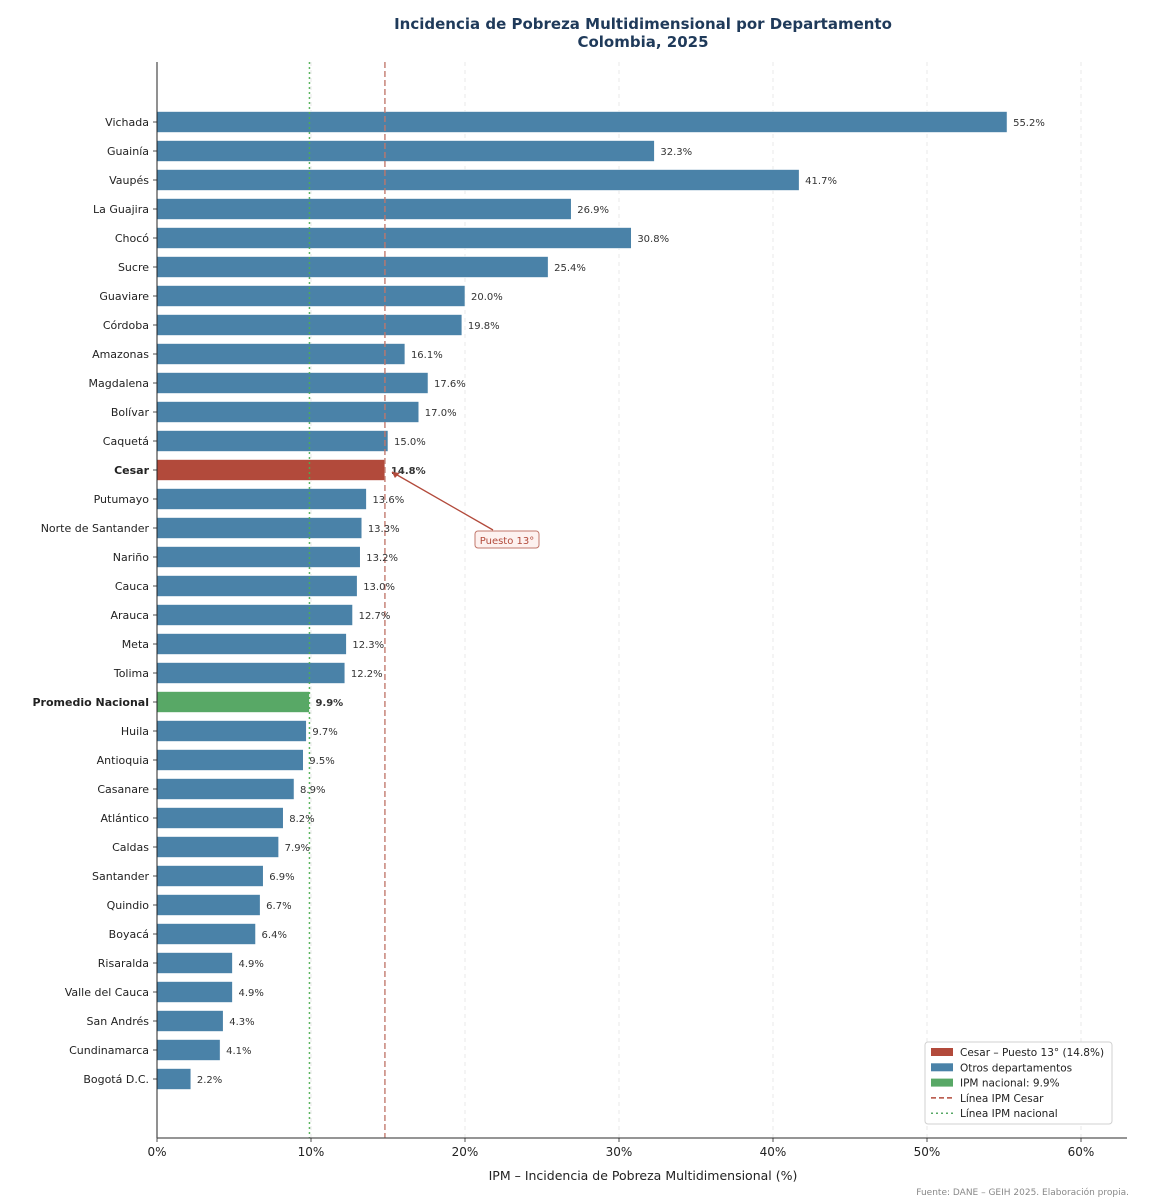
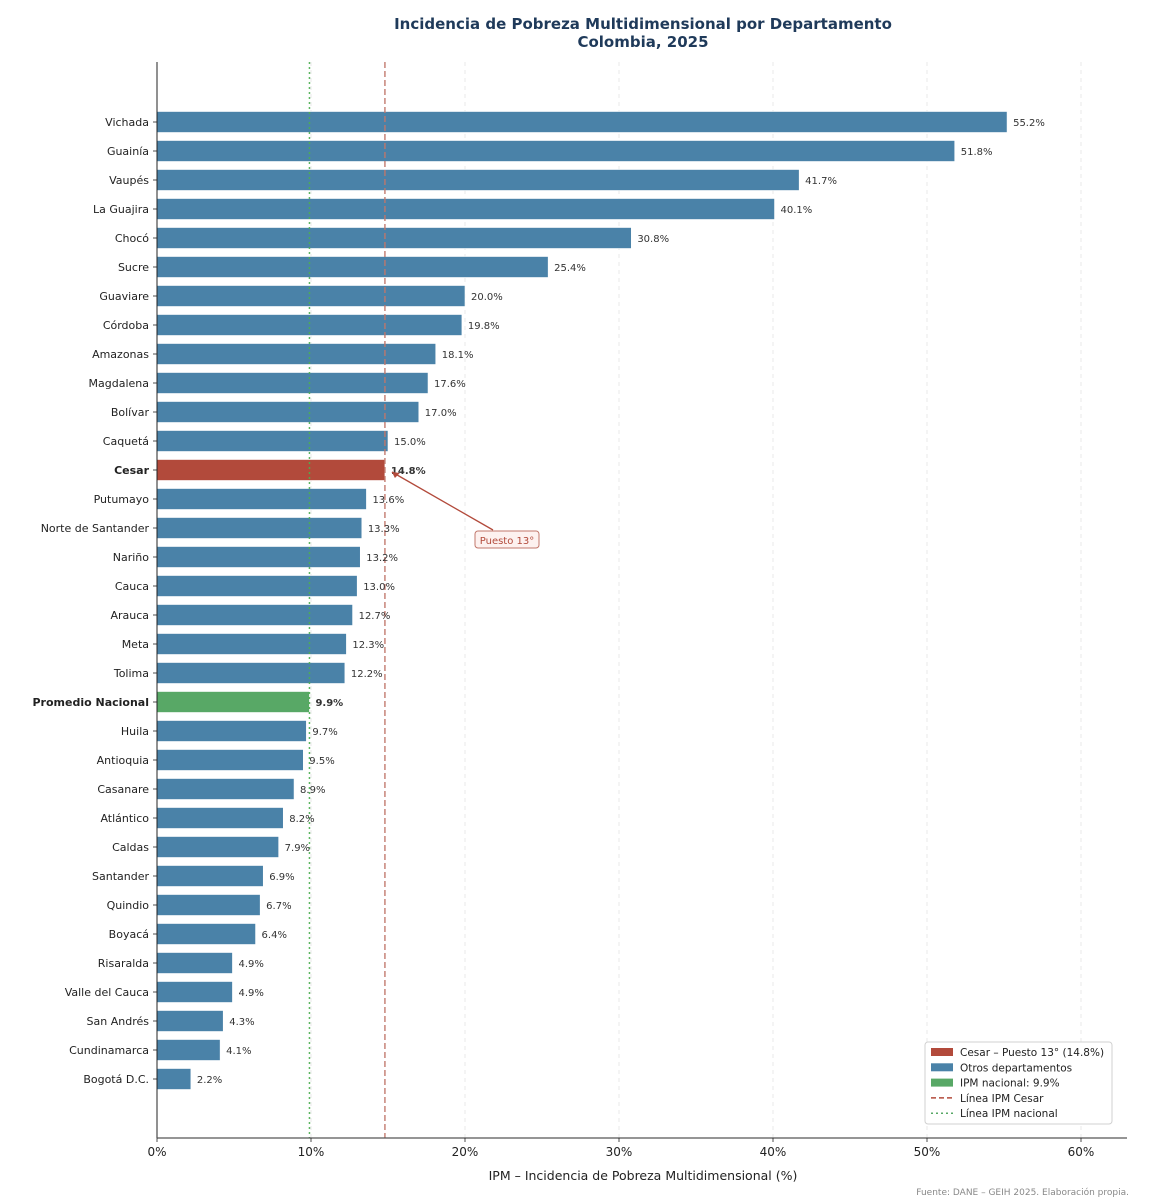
Guainía: 32.3% -> 51.8%
La Guajira: 26.9% -> 40.1%
Amazonas: 16.1% -> 18.1%
